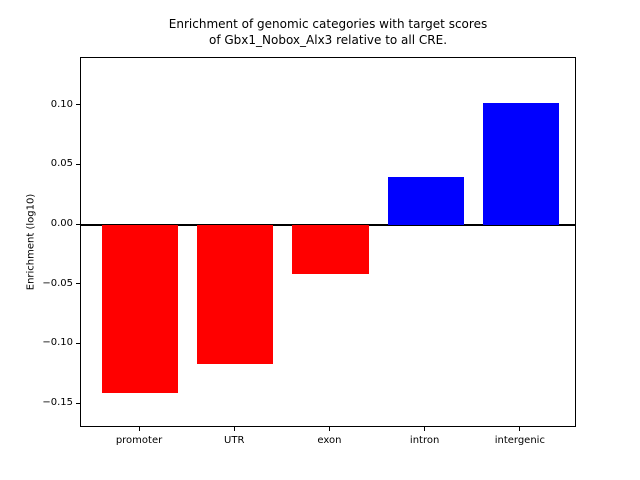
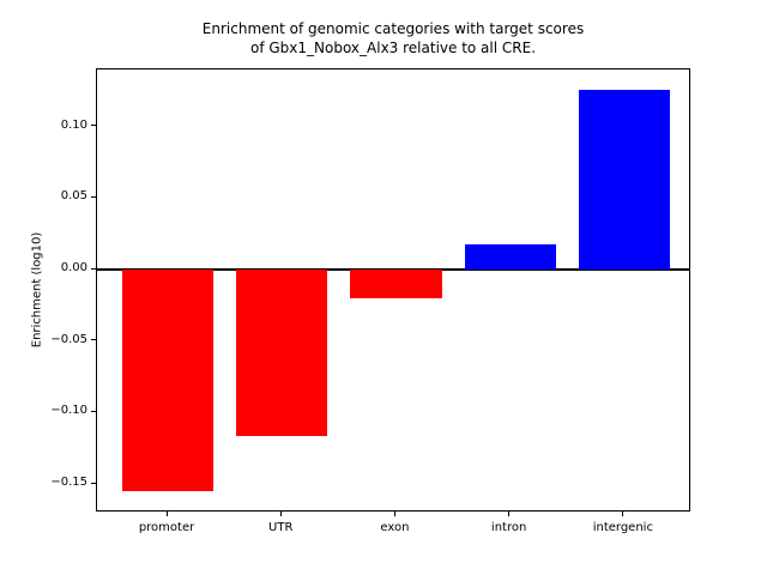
promoter: -0.141 -> -0.155
exon: -0.041 -> -0.020
intron: 0.040 -> 0.018
intergenic: 0.102 -> 0.126
